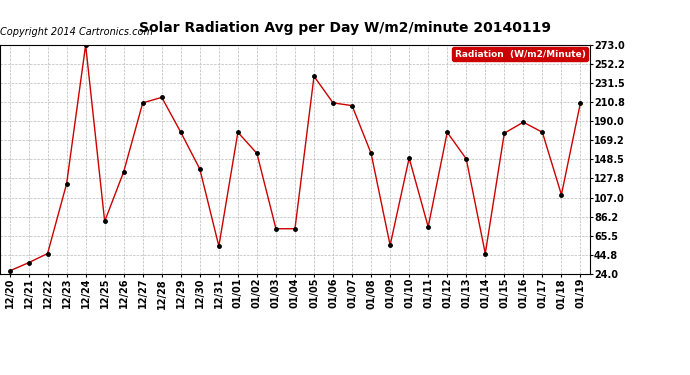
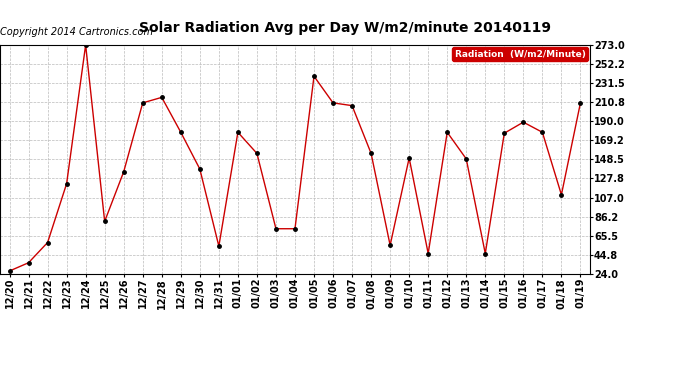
12/22: 46 -> 58
01/11: 75 -> 46
